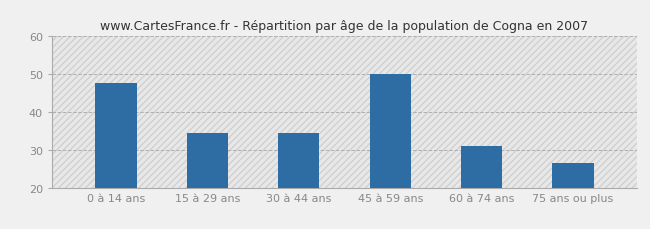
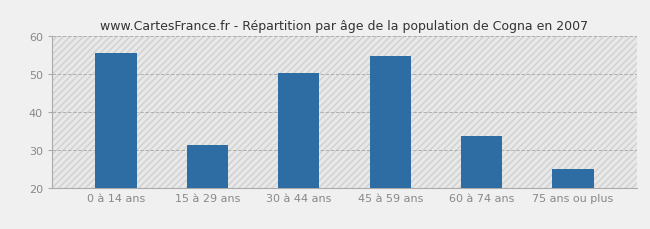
0 à 14 ans: 47.5 -> 55.5
15 à 29 ans: 34.5 -> 31.2
30 à 44 ans: 34.5 -> 50.2
45 à 59 ans: 50.0 -> 54.7
60 à 74 ans: 31.0 -> 33.5
75 ans ou plus: 26.5 -> 25.0
